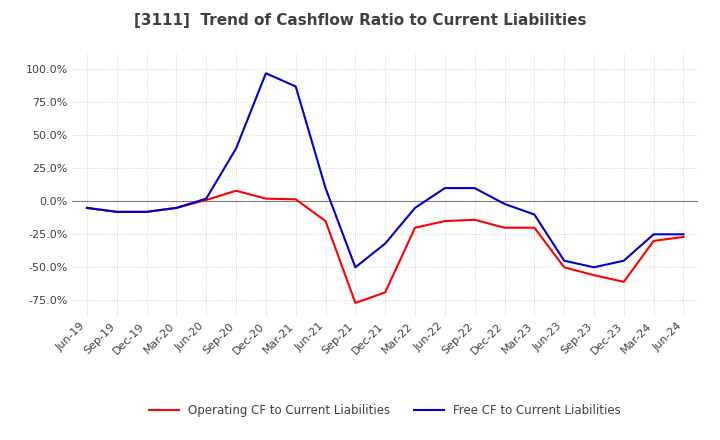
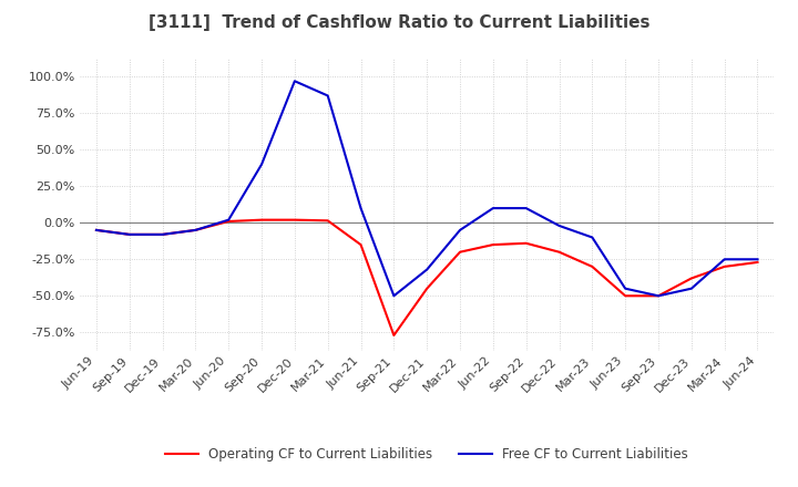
Operating CF to Current Liabilities/Sep-20: 8% -> 2%
Operating CF to Current Liabilities/Dec-21: -69% -> -45%
Operating CF to Current Liabilities/Mar-23: -20% -> -30%
Operating CF to Current Liabilities/Sep-23: -56% -> -50%
Operating CF to Current Liabilities/Dec-23: -61% -> -38%
